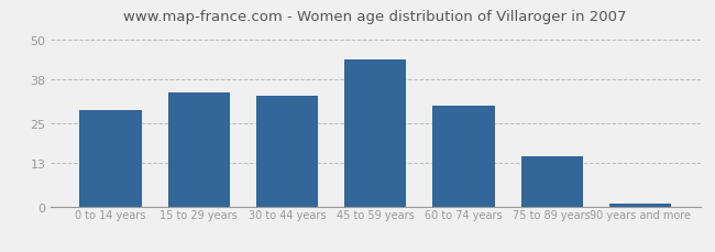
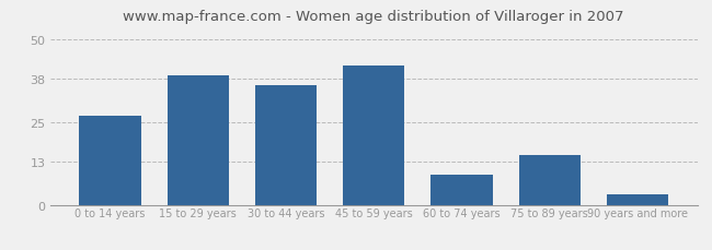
0 to 14 years: 29 -> 27
15 to 29 years: 34 -> 39
30 to 44 years: 33 -> 36
45 to 59 years: 44 -> 42
60 to 74 years: 30 -> 9
90 years and more: 1 -> 3
